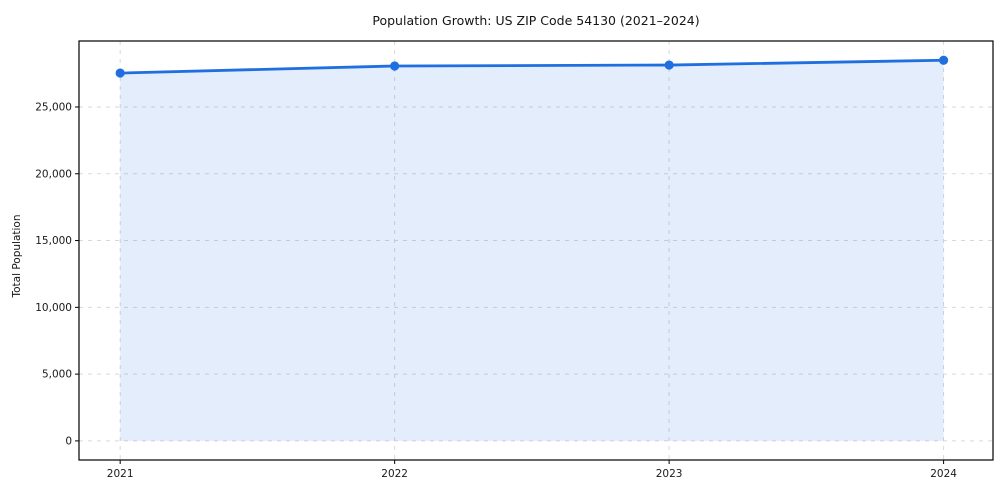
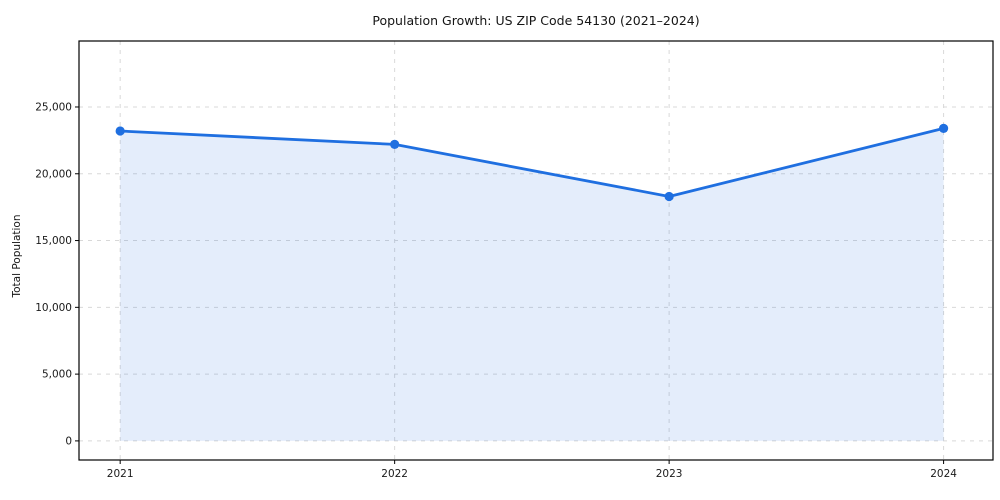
2021: 27500 -> 23200
2022: 28100 -> 22200
2023: 28100 -> 18300
2024: 28500 -> 23400
